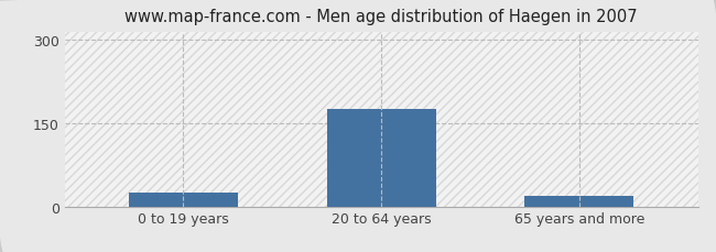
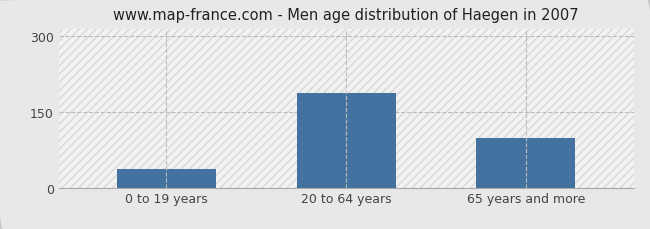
0 to 19 years: 25 -> 36
20 to 64 years: 175 -> 188
65 years and more: 20 -> 98
